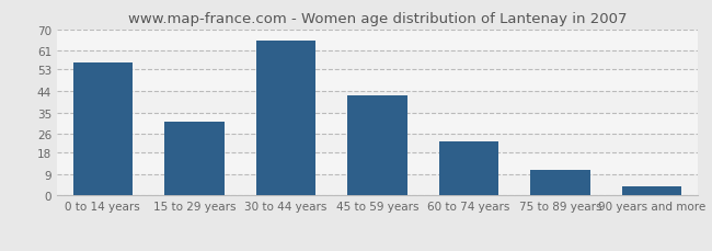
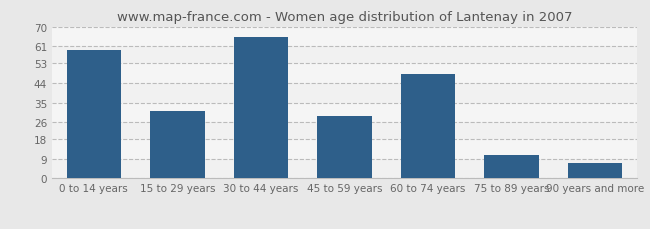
0 to 14 years: 56 -> 59
45 to 59 years: 42 -> 29
60 to 74 years: 23 -> 48
90 years and more: 4 -> 7
